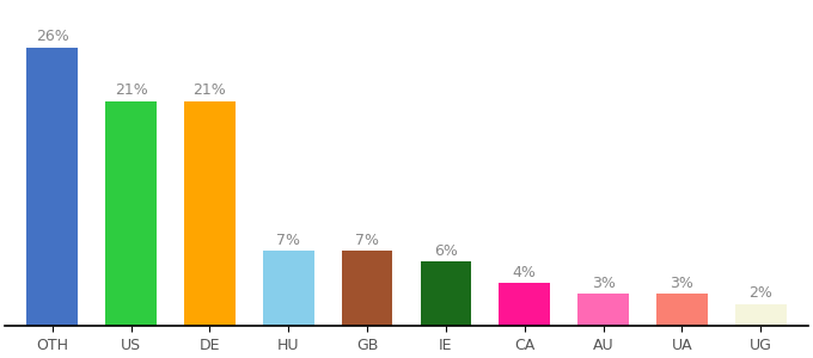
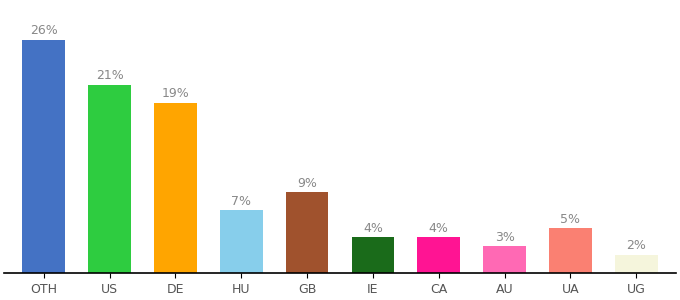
DE: 21% -> 19%
GB: 7% -> 9%
IE: 6% -> 4%
UA: 3% -> 5%
